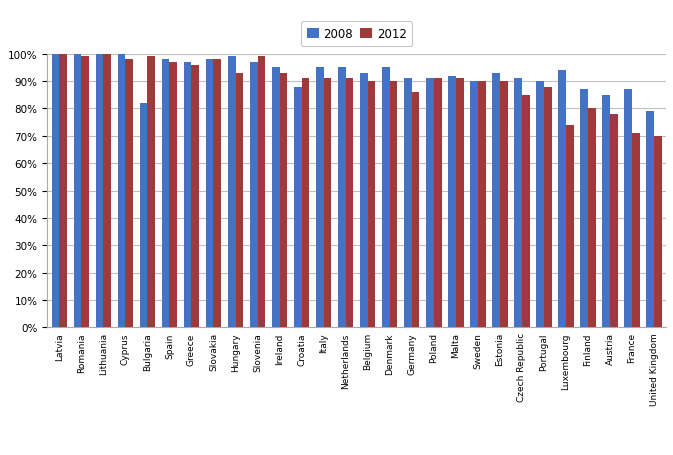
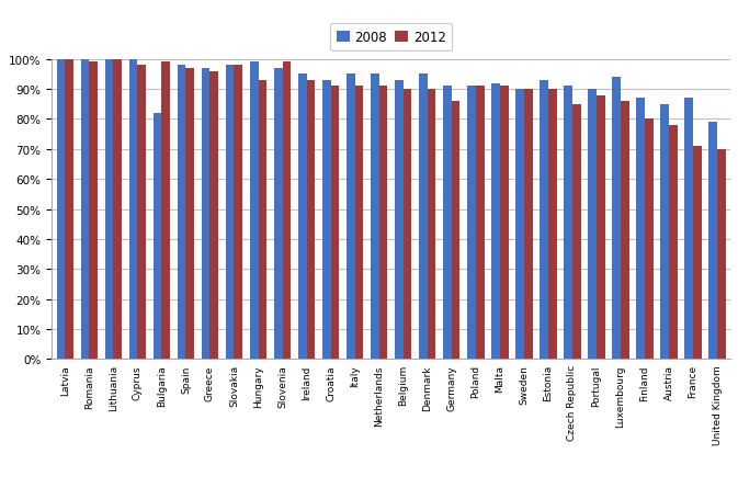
2008/Croatia: 88% -> 93%
2012/Luxembourg: 74% -> 86%
